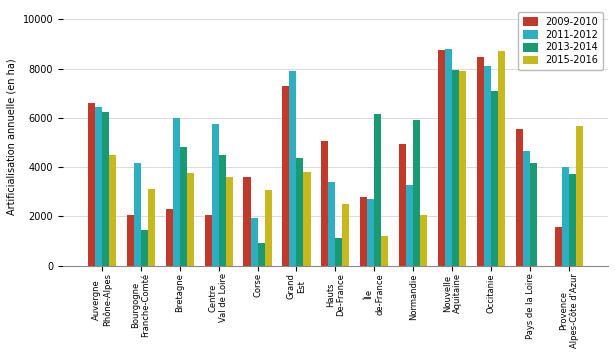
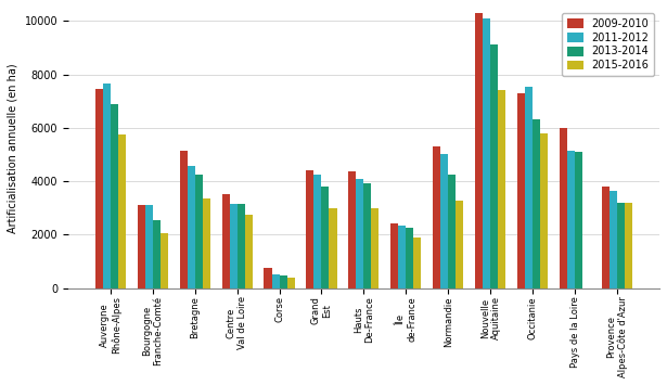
2009-2010/Auvergne Rhône-Alpes: 6600 -> 7450
2011-2012/Auvergne Rhône-Alpes: 6450 -> 7650
2013-2014/Auvergne Rhône-Alpes: 6250 -> 6900
2015-2016/Auvergne Rhône-Alpes: 4500 -> 5750
2009-2010/Bourgogne Franche-Comté: 2050 -> 3100
2011-2012/Bourgogne Franche-Comté: 4150 -> 3100
2013-2014/Bourgogne Franche-Comté: 1450 -> 2550
2015-2016/Bourgogne Franche-Comté: 3100 -> 2050
2009-2010/Bretagne: 2300 -> 5150
2011-2012/Bretagne: 6000 -> 4550
2013-2014/Bretagne: 4800 -> 4250
2015-2016/Bretagne: 3750 -> 3350
2009-2010/Centre Val de Loire: 2050 -> 3500
2011-2012/Centre Val de Loire: 5750 -> 3150
2013-2014/Centre Val de Loire: 4500 -> 3150
2015-2016/Centre Val de Loire: 3600 -> 2750
2009-2010/Corse: 3600 -> 750
2011-2012/Corse: 1950 -> 500
2013-2014/Corse: 900 -> 480
2015-2016/Corse: 3050 -> 380
2009-2010/Grand Est: 7300 -> 4400
2011-2012/Grand Est: 7900 -> 4250
2013-2014/Grand Est: 4350 -> 3800
2015-2016/Grand Est: 3800 -> 3000
2009-2010/Hauts De-France: 5050 -> 4350
2011-2012/Hauts De-France: 3400 -> 4100
2013-2014/Hauts De-France: 1100 -> 3900
2015-2016/Hauts De-France: 2500 -> 3000
2009-2010/Île de-France: 2800 -> 2400
2011-2012/Île de-France: 2700 -> 2350
2013-2014/Île de-France: 6150 -> 2250
2015-2016/Île de-France: 1200 -> 1900
2009-2010/Normandie: 4950 -> 5300
2011-2012/Normandie: 3250 -> 5000
2013-2014/Normandie: 5900 -> 4250
2015-2016/Normandie: 2050 -> 3250
2009-2010/Nouvelle Aquitaine: 8750 -> 10300
2011-2012/Nouvelle Aquitaine: 8800 -> 10100
2013-2014/Nouvelle Aquitaine: 7950 -> 9100
2015-2016/Nouvelle Aquitaine: 7900 -> 7400
2009-2010/Occitanie: 8450 -> 7300
2011-2012/Occitanie: 8100 -> 7550
2013-2014/Occitanie: 7100 -> 6300
2015-2016/Occitanie: 8700 -> 5800
2009-2010/Pays de la Loire: 5550 -> 6000
2011-2012/Pays de la Loire: 4650 -> 5150
2013-2014/Pays de la Loire: 4150 -> 5100
2009-2010/Provence Alpes-Côte d'Azur: 1550 -> 3800
2011-2012/Provence Alpes-Côte d'Azur: 4000 -> 3650
2013-2014/Provence Alpes-Côte d'Azur: 3700 -> 3200
2015-2016/Provence Alpes-Côte d'Azur: 5650 -> 3200
